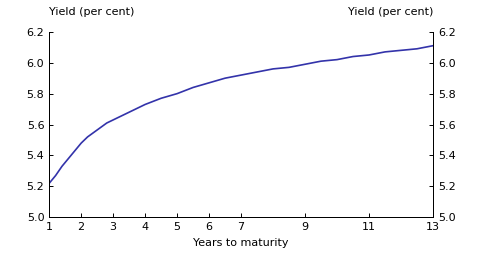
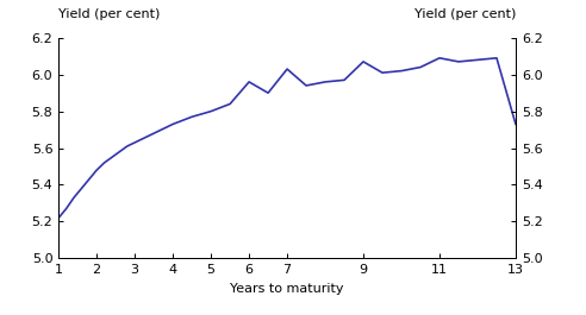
6: 5.87 -> 5.96
7: 5.92 -> 6.03
9: 5.99 -> 6.07
11: 6.05 -> 6.09
13: 6.11 -> 5.73
